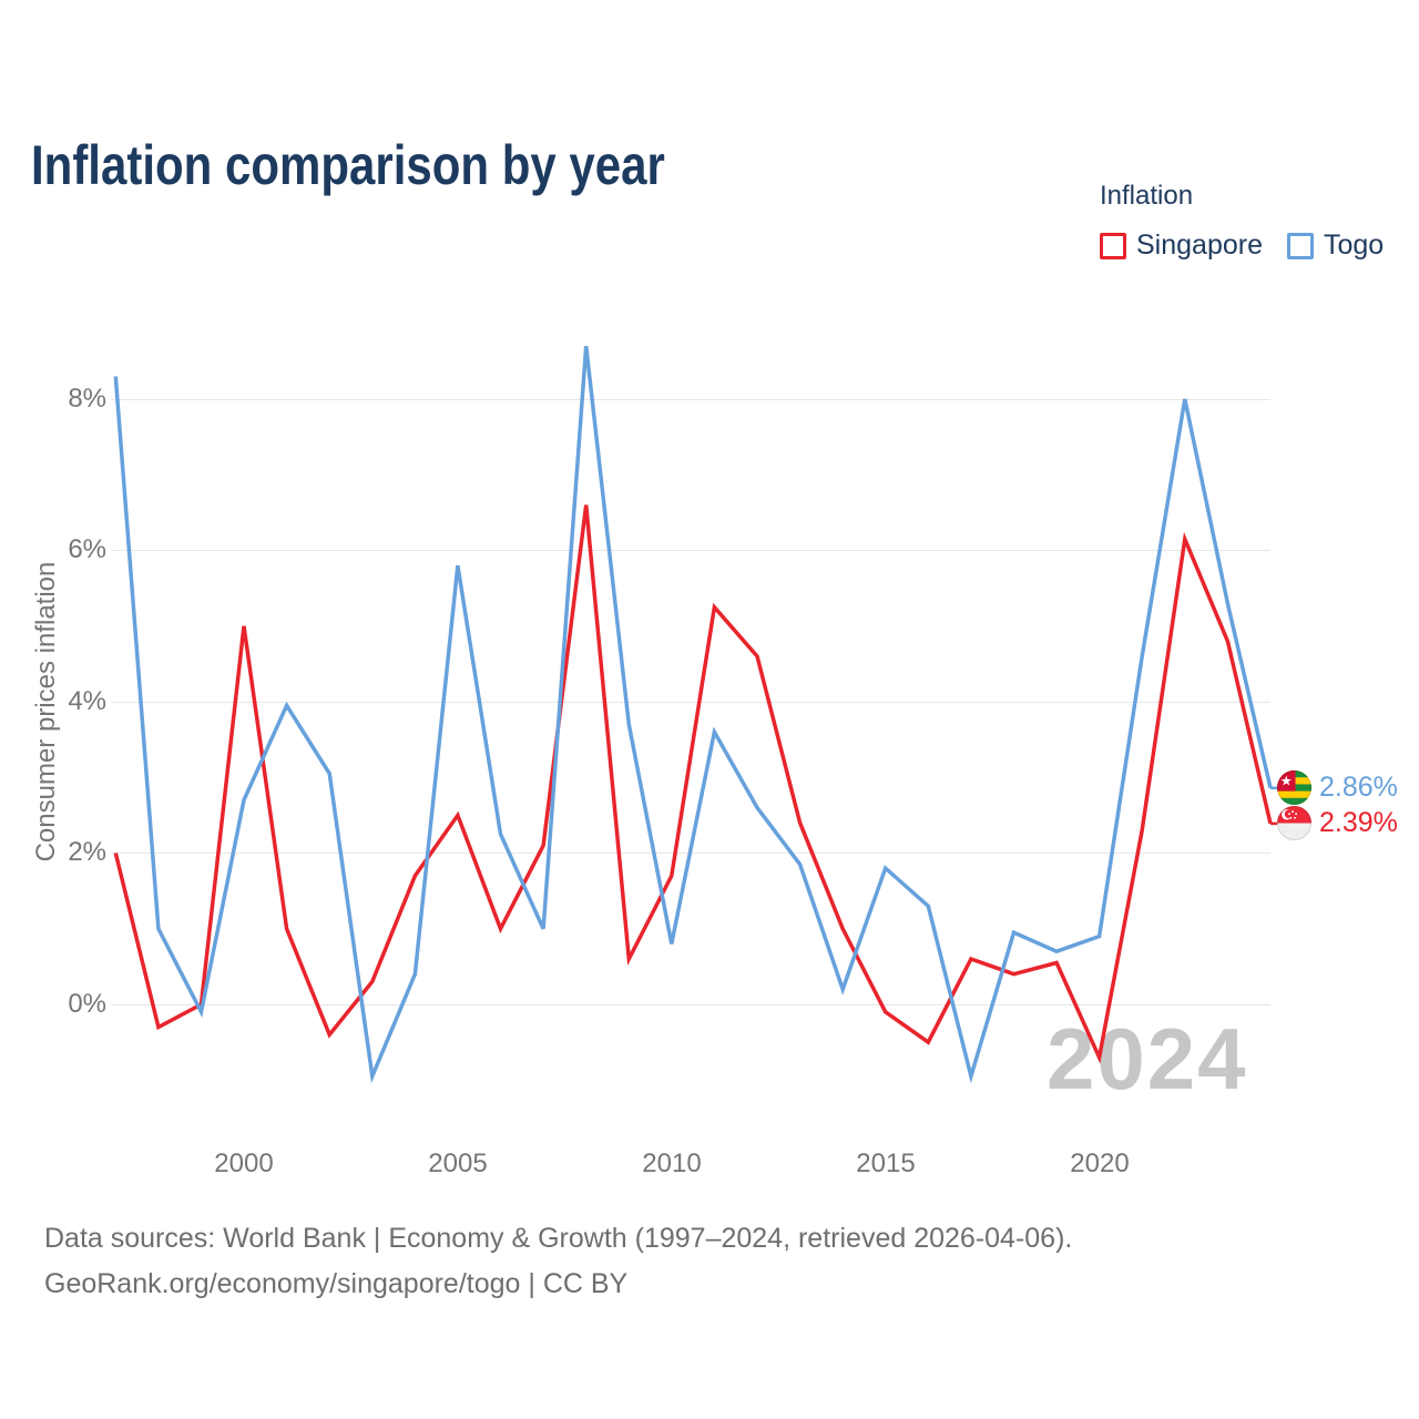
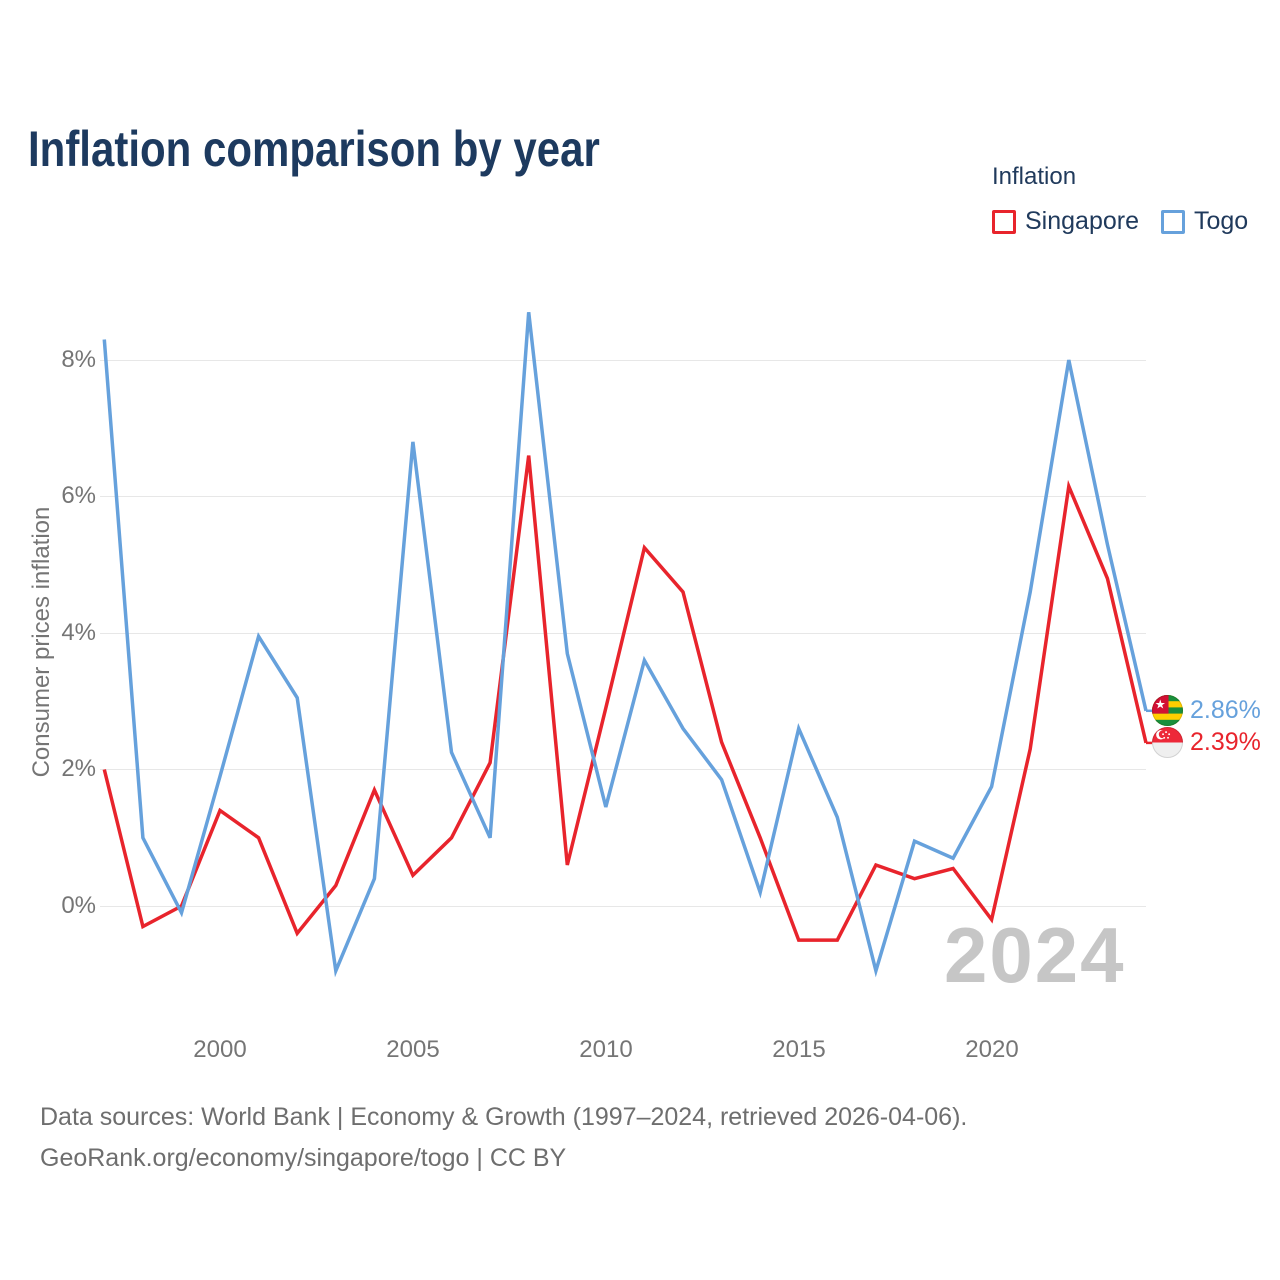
Singapore/2000: 5.0% -> 1.4%
Togo/2000: 2.7% -> 1.9%
Singapore/2005: 2.5% -> 0.5%
Togo/2005: 5.8% -> 6.8%
Singapore/2010: 1.7% -> 2.9%
Togo/2010: 0.8% -> 1.4%
Singapore/2015: -0.1% -> -0.5%
Togo/2015: 1.8% -> 2.6%
Singapore/2020: -0.7% -> -0.2%
Togo/2020: 0.9% -> 1.8%
